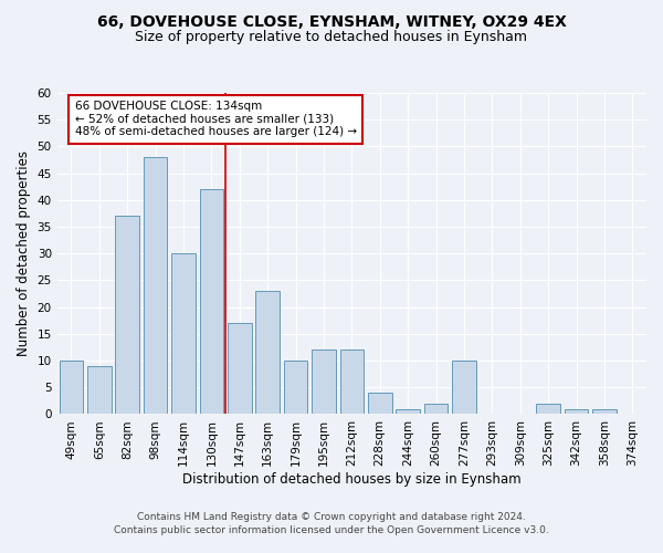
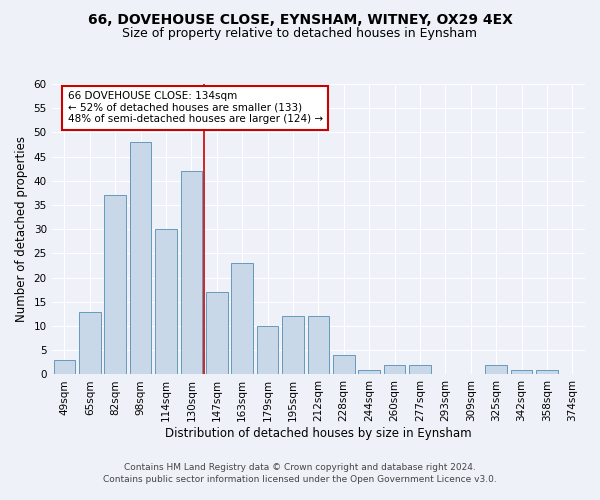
49sqm: 10 -> 3
65sqm: 9 -> 13
277sqm: 10 -> 2
